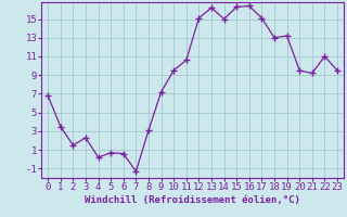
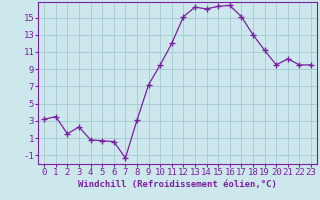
0: 6.8 -> 3.2
4: 0.2 -> 0.8
11: 10.6 -> 12.0
14: 15.0 -> 16.0
19: 13.2 -> 11.2
21: 9.2 -> 10.2
22: 11.0 -> 9.5
